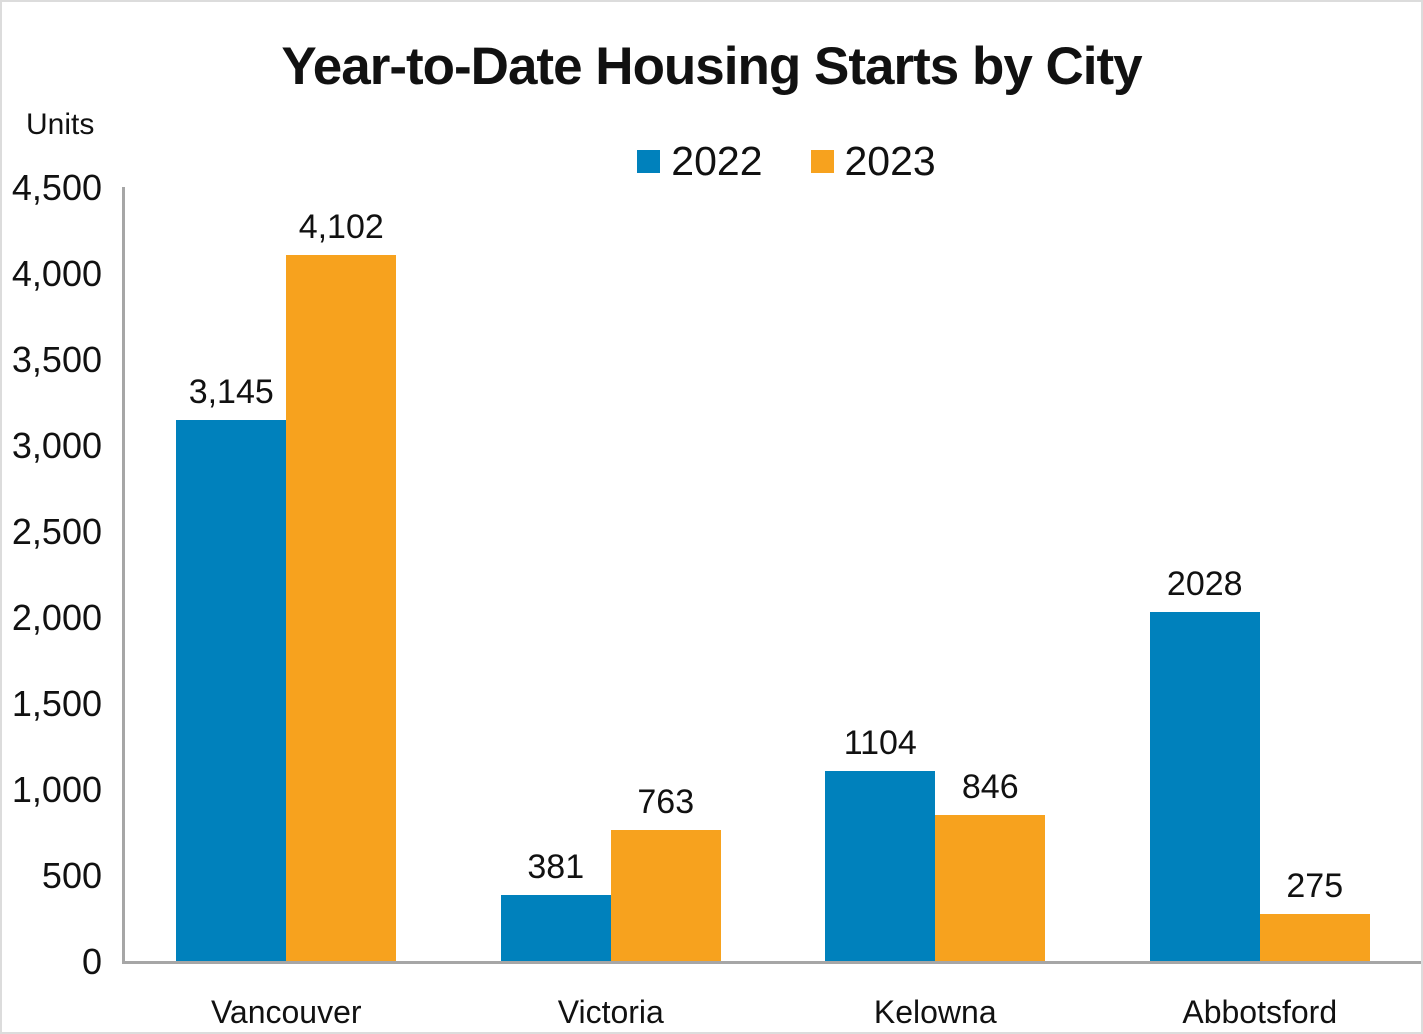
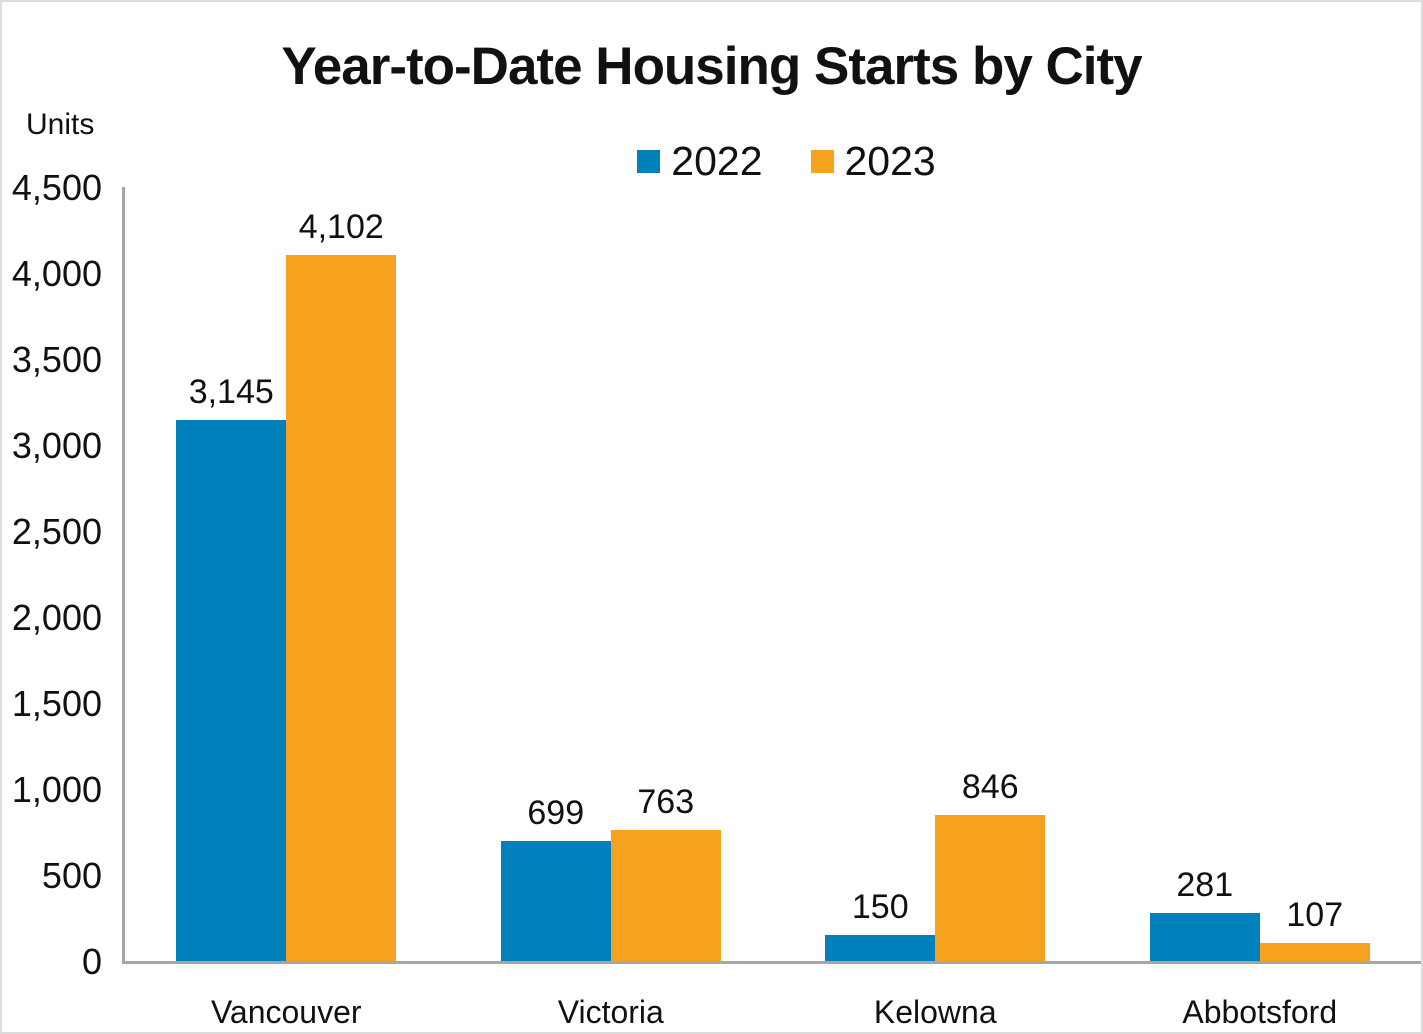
2022/Victoria: 381 -> 699
2022/Kelowna: 1104 -> 150
2022/Abbotsford: 2028 -> 281
2023/Abbotsford: 275 -> 107
